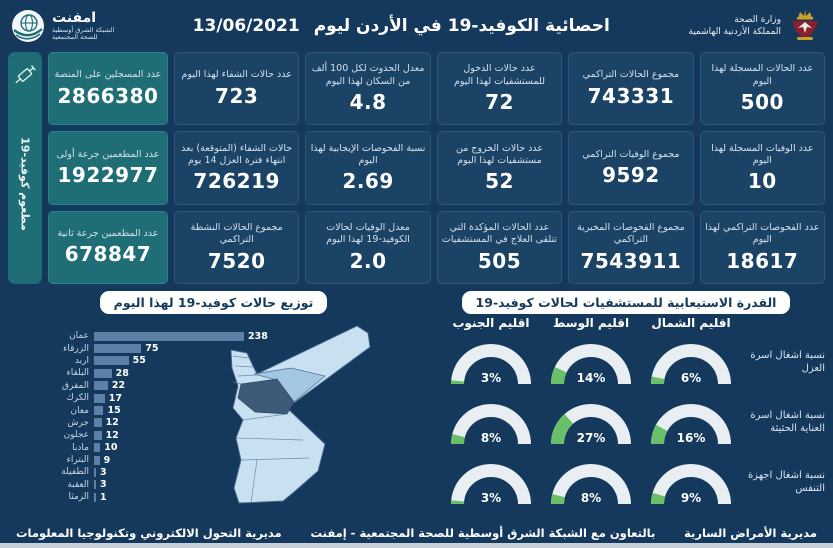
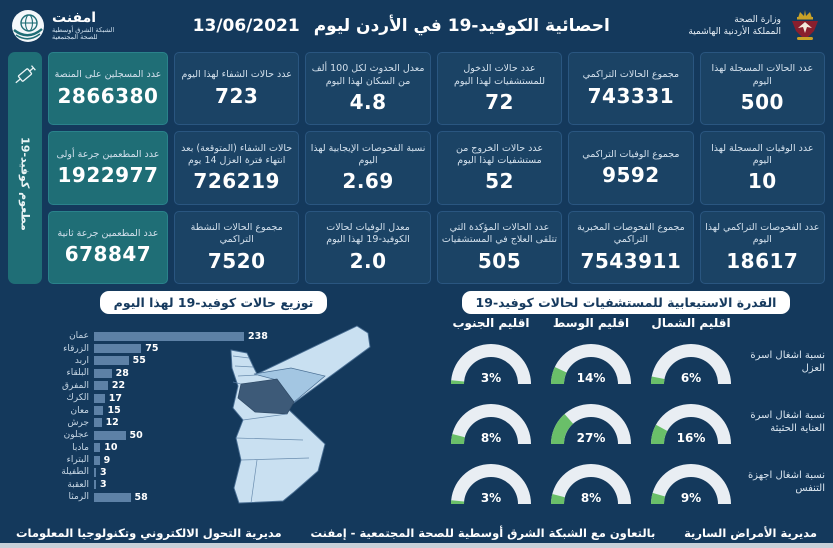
توزيع حالات كوفيد-19 لهذا اليوم/عجلون: 12 -> 50
توزيع حالات كوفيد-19 لهذا اليوم/الرمثا: 1 -> 58
